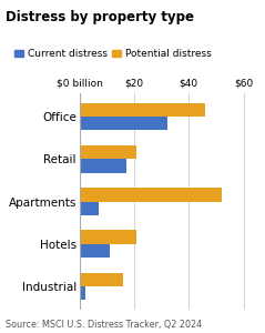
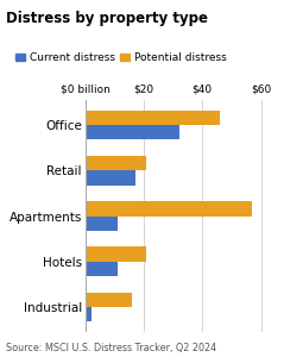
Potential distress/Apartments: $52 -> $57
Current distress/Apartments: $7 -> $11
